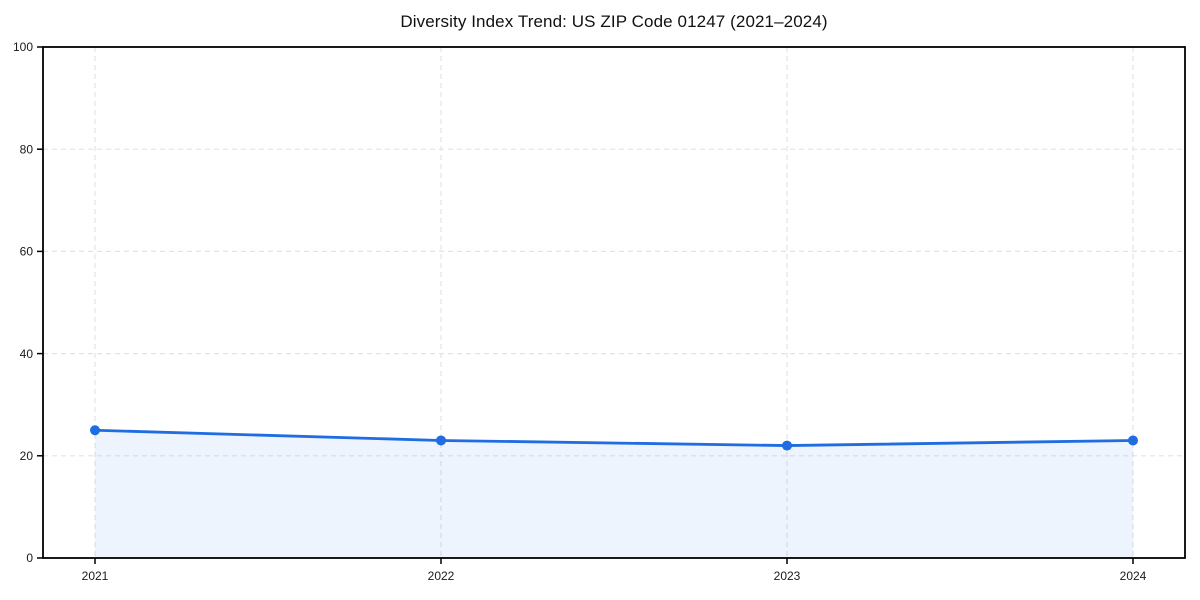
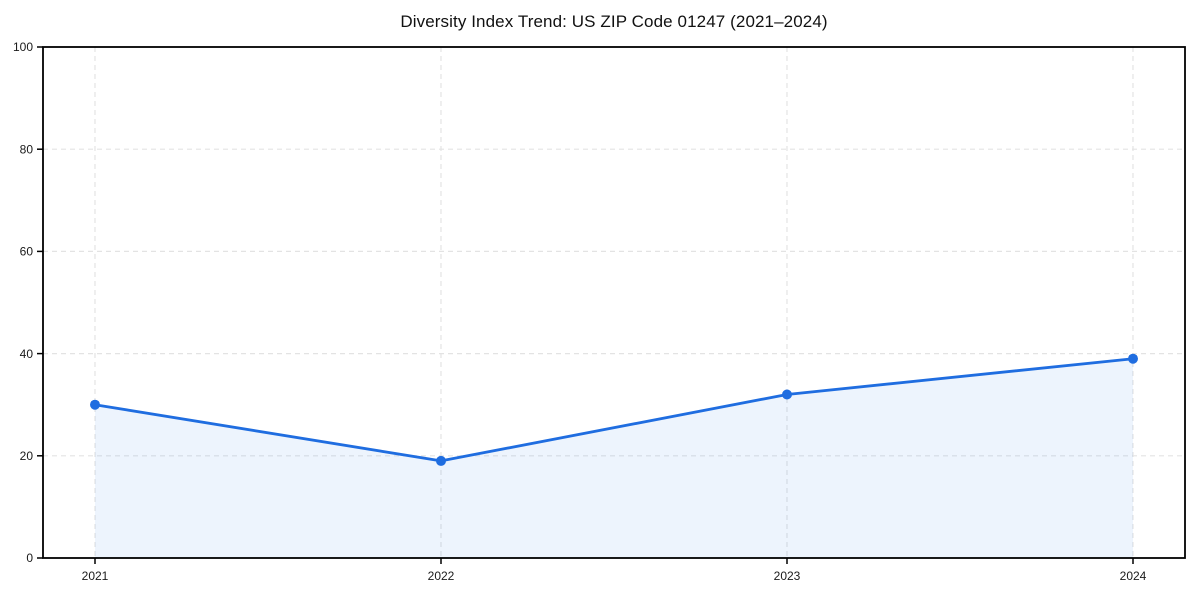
2021: 25 -> 30
2022: 23 -> 19
2023: 22 -> 32
2024: 23 -> 39
